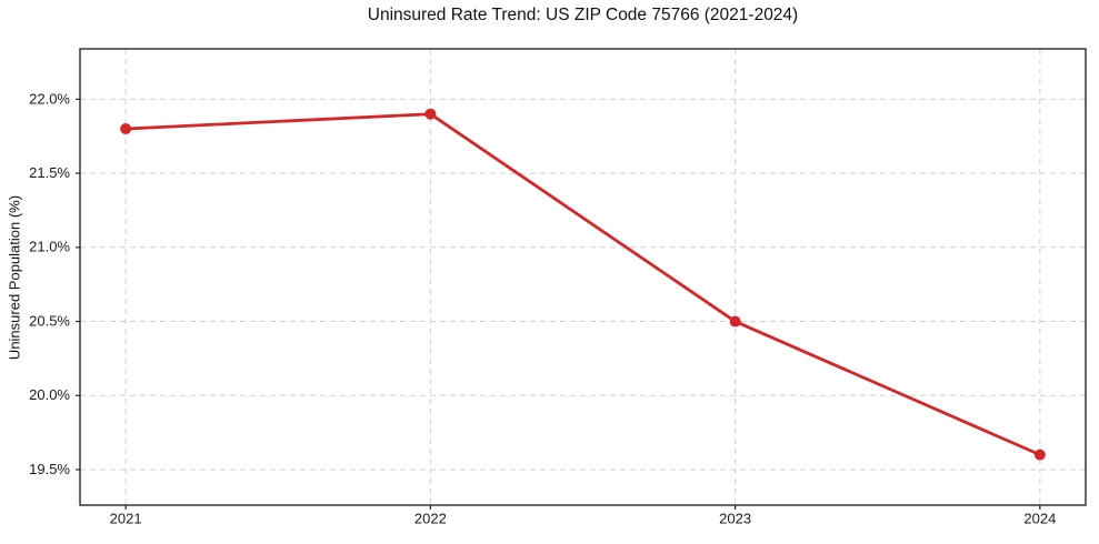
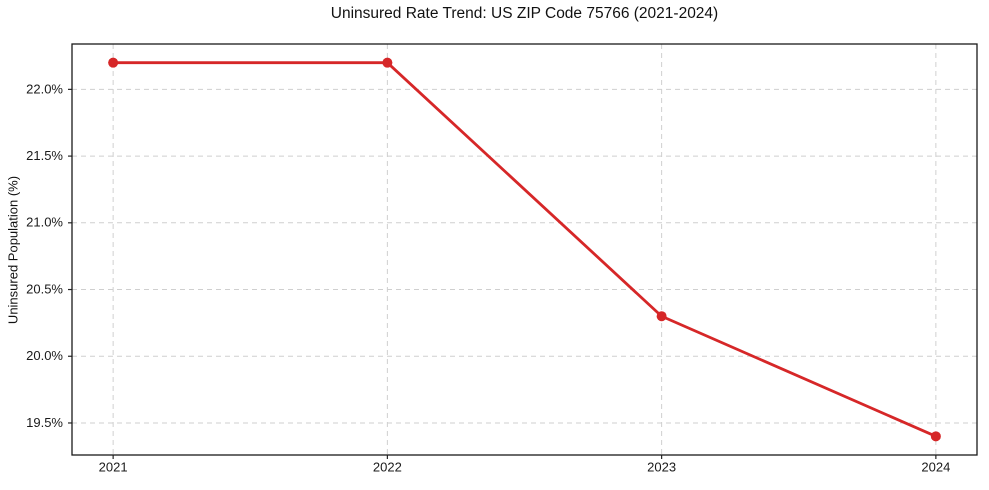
2021: 21.8% -> 22.2%
2022: 21.9% -> 22.2%
2023: 20.5% -> 20.3%
2024: 19.6% -> 19.4%
